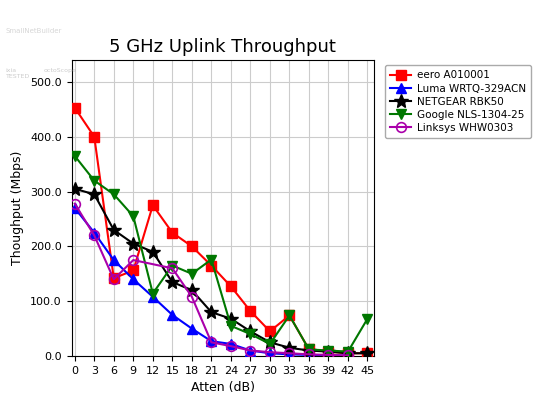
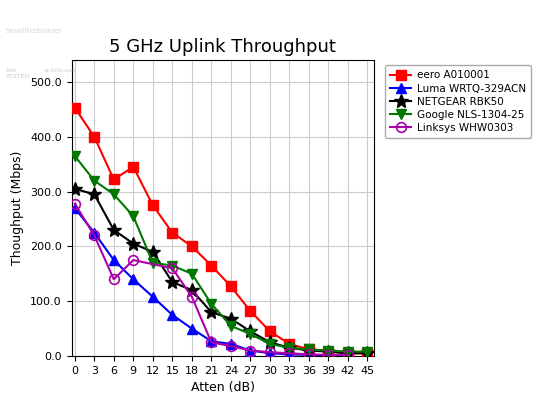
eero A010001/6: 142 -> 322
eero A010001/9: 156 -> 345
Google NLS-1304-25/12: 114 -> 170
Google NLS-1304-25/21: 176 -> 95
eero A010001/33: 74 -> 22
Google NLS-1304-25/33: 74 -> 15
Google NLS-1304-25/45: 68 -> 8
